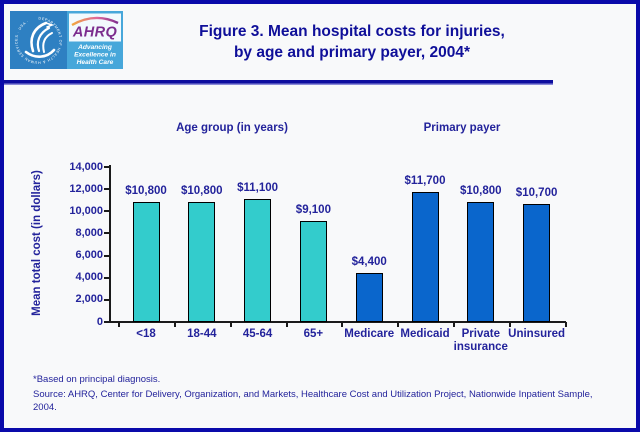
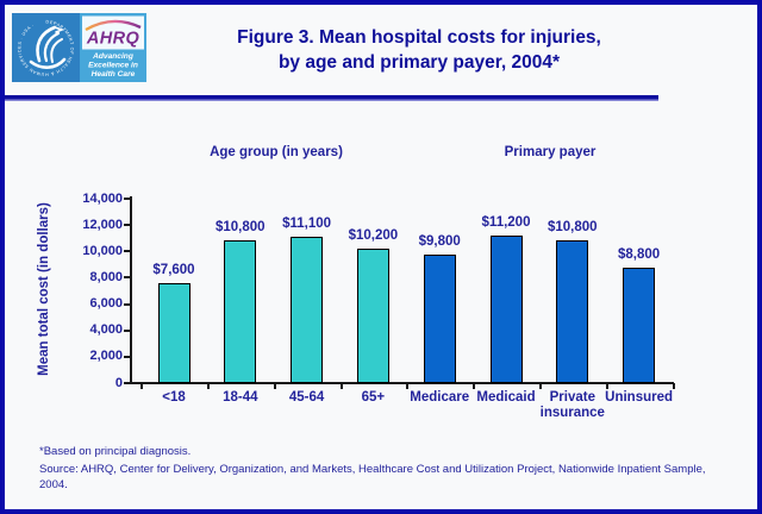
<18: $10,800 -> $7,600
65+: $9,100 -> $10,200
Medicare: $4,400 -> $9,800
Medicaid: $11,700 -> $11,200
Uninsured: $10,700 -> $8,800
